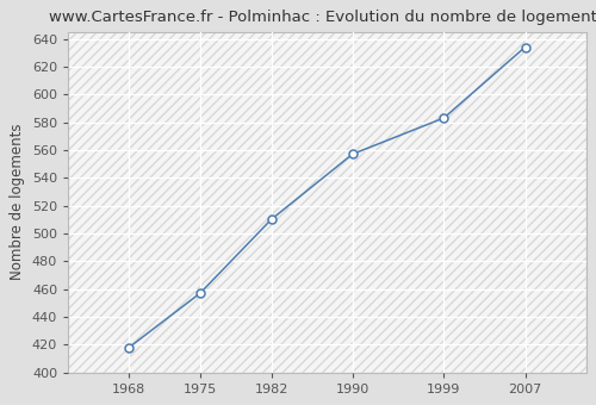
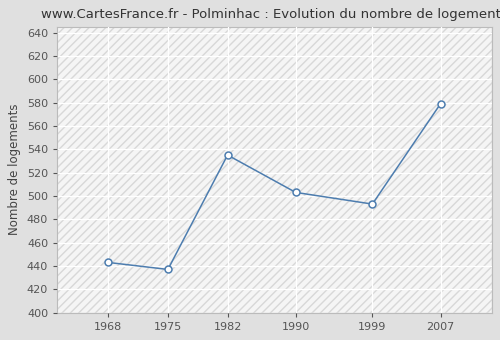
1968: 418 -> 443
1975: 457 -> 437
1982: 510 -> 535
1990: 557 -> 503
1999: 583 -> 493
2007: 634 -> 579
